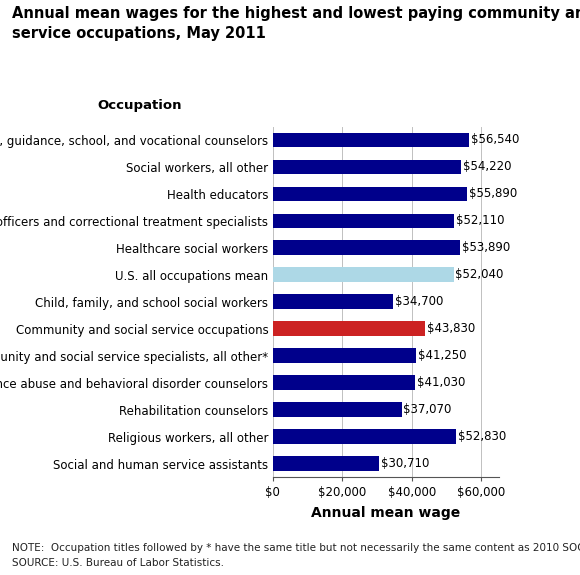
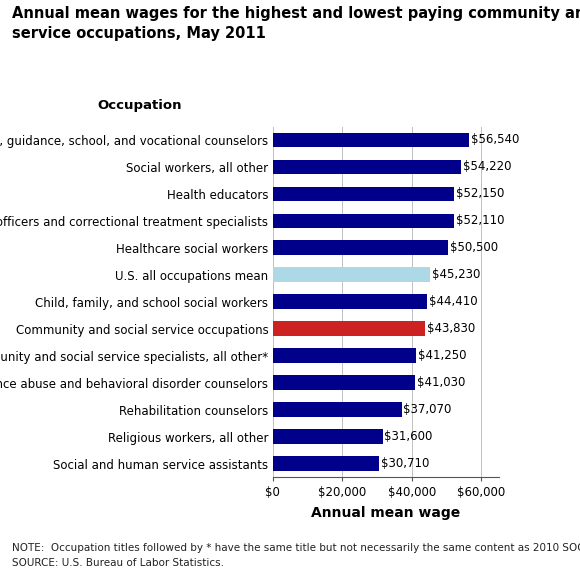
Health educators: $55,890 -> $52,150
Healthcare social workers: $53,890 -> $50,500
U.S. all occupations mean: $52,040 -> $45,230
Child, family, and school social workers: $34,700 -> $44,410
Religious workers, all other: $52,830 -> $31,600
